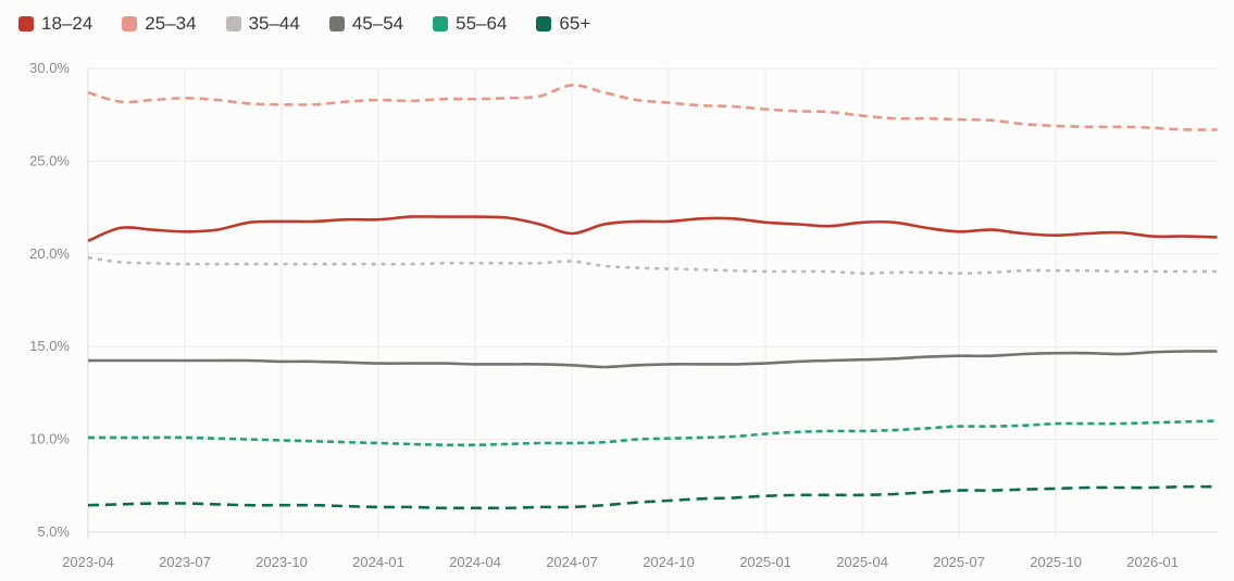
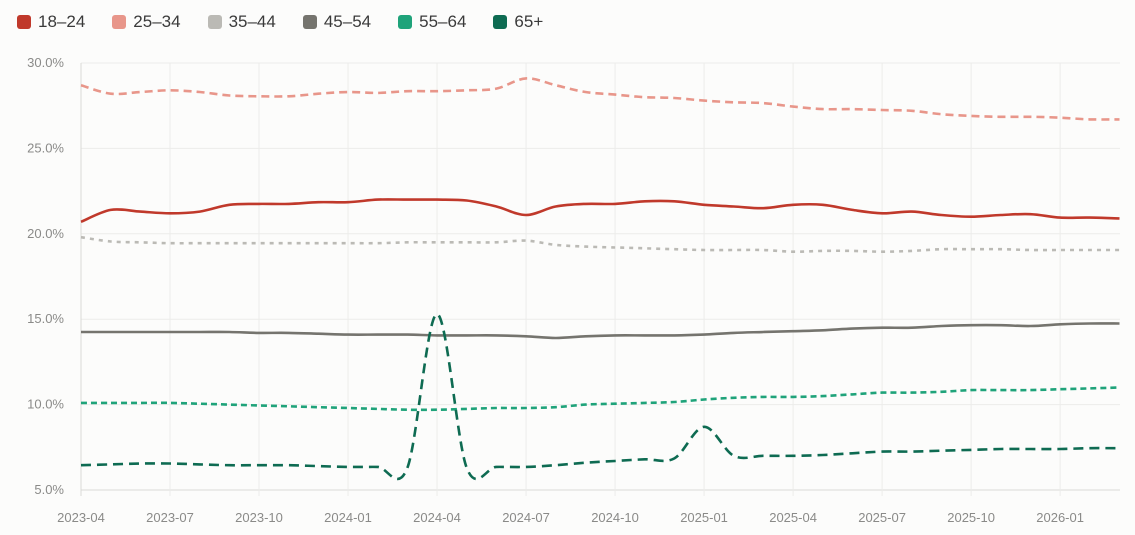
65+/2024-04: 6.3% -> 15.3%
65+/2025-01: 7.0% -> 8.7%
